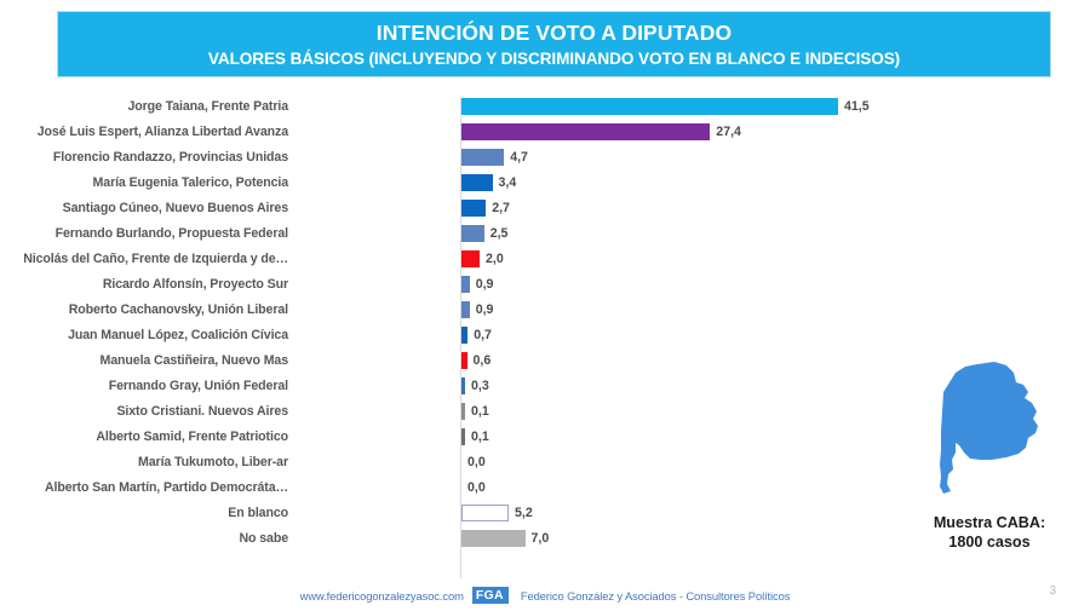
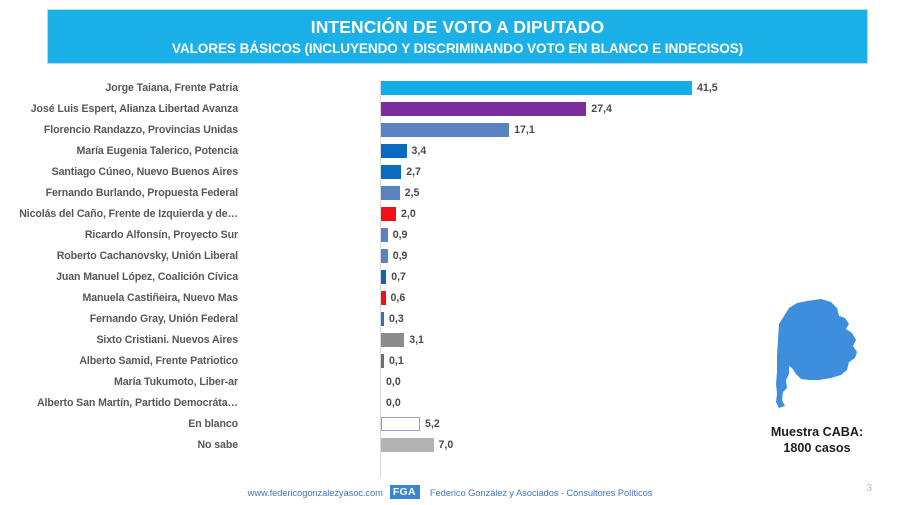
Florencio Randazzo, Provincias Unidas: 4,7 -> 17,1
Sixto Cristiani. Nuevos Aires: 0,1 -> 3,1
